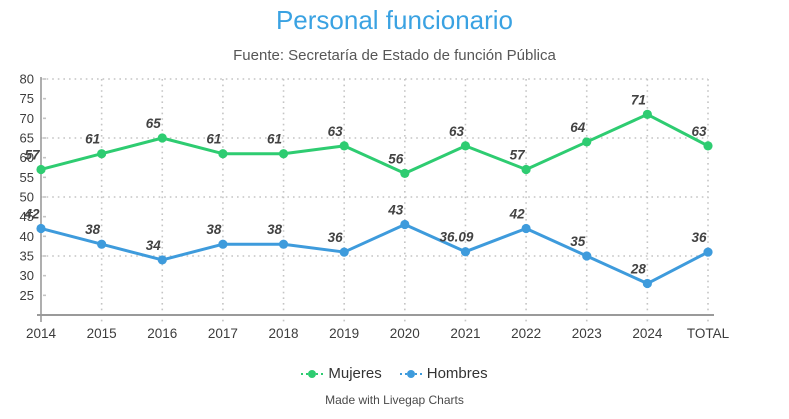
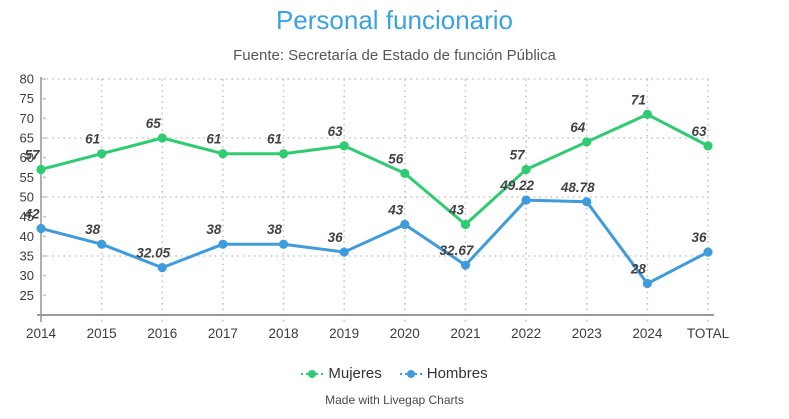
Hombres/2016: 34 -> 32.05
Mujeres/2021: 63 -> 43
Hombres/2021: 36.09 -> 32.67
Hombres/2022: 42 -> 49.22
Hombres/2023: 35 -> 48.78
